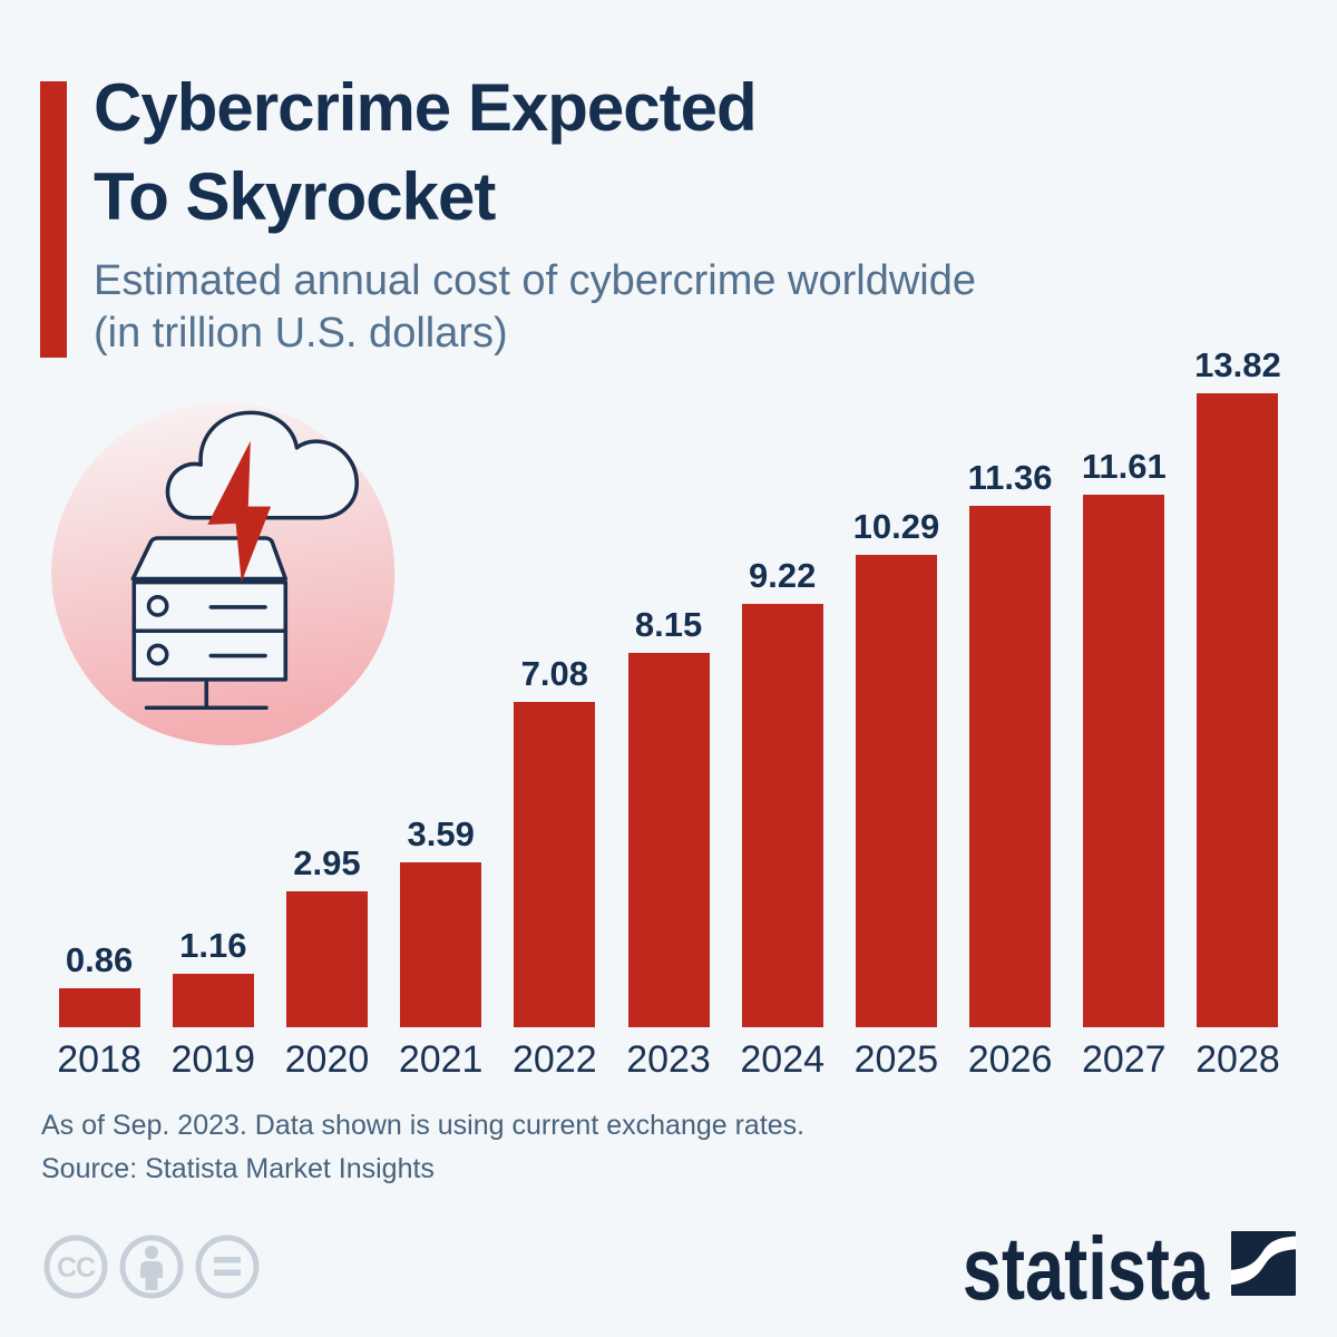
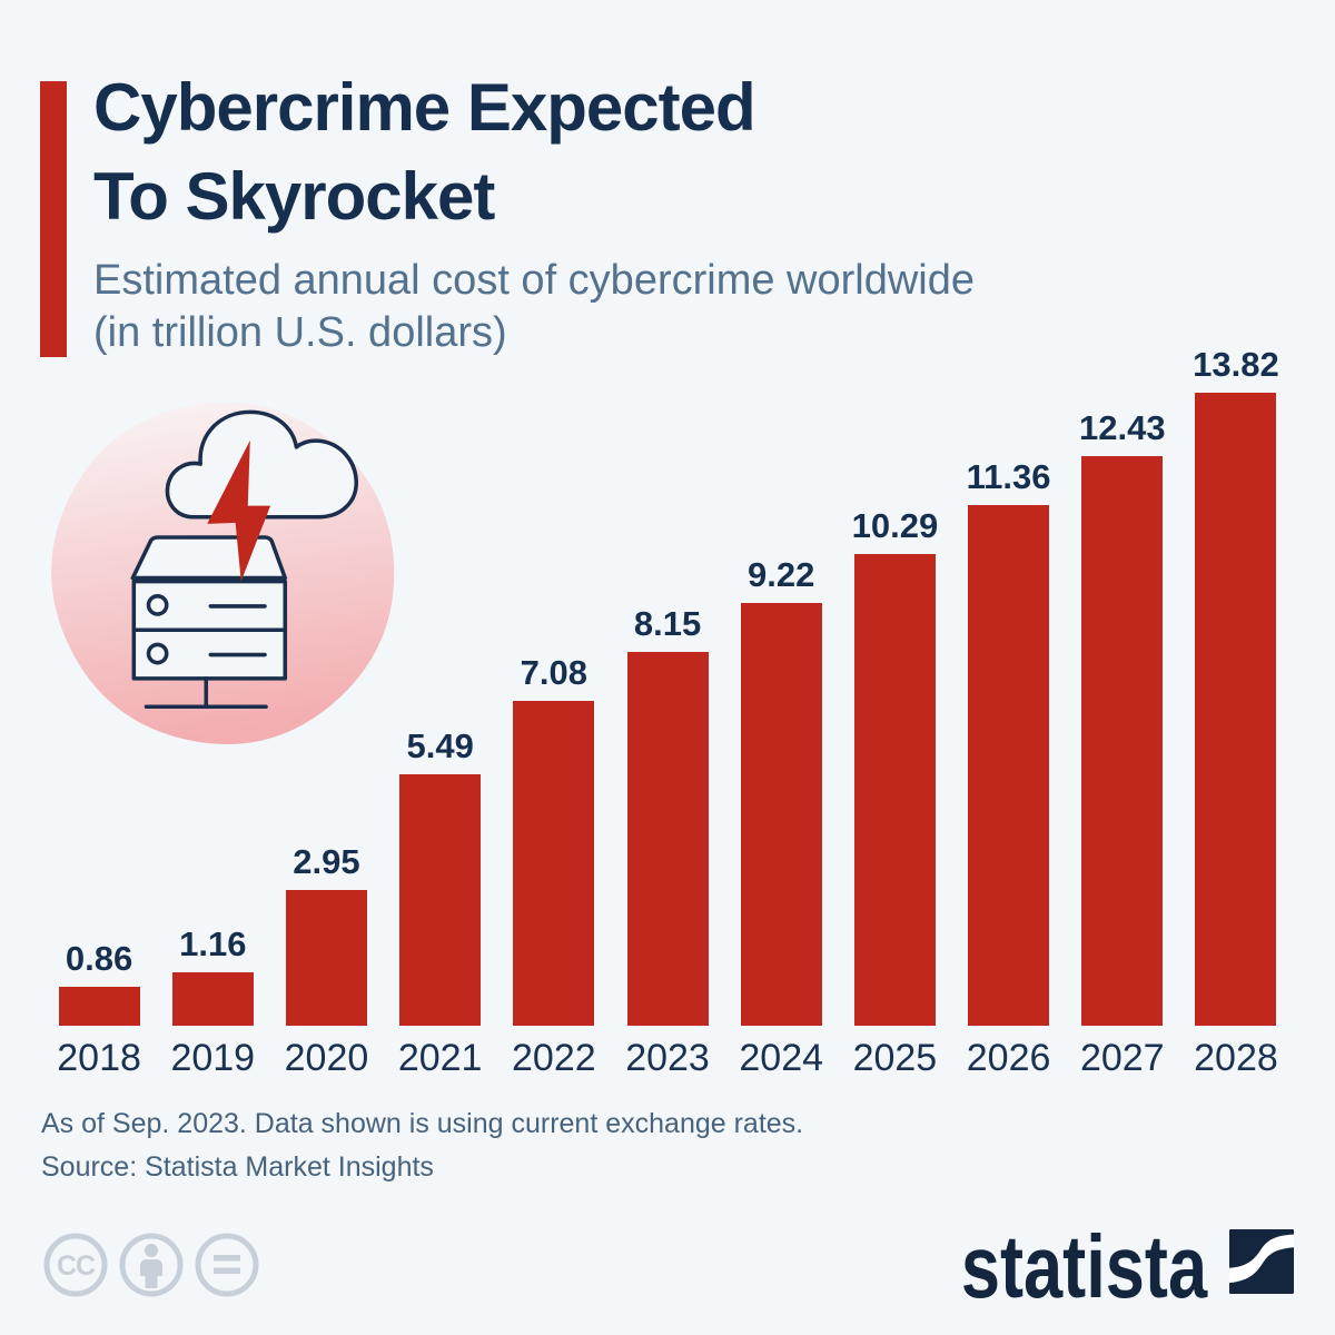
2021: 3.59 -> 5.49
2027: 11.61 -> 12.43
